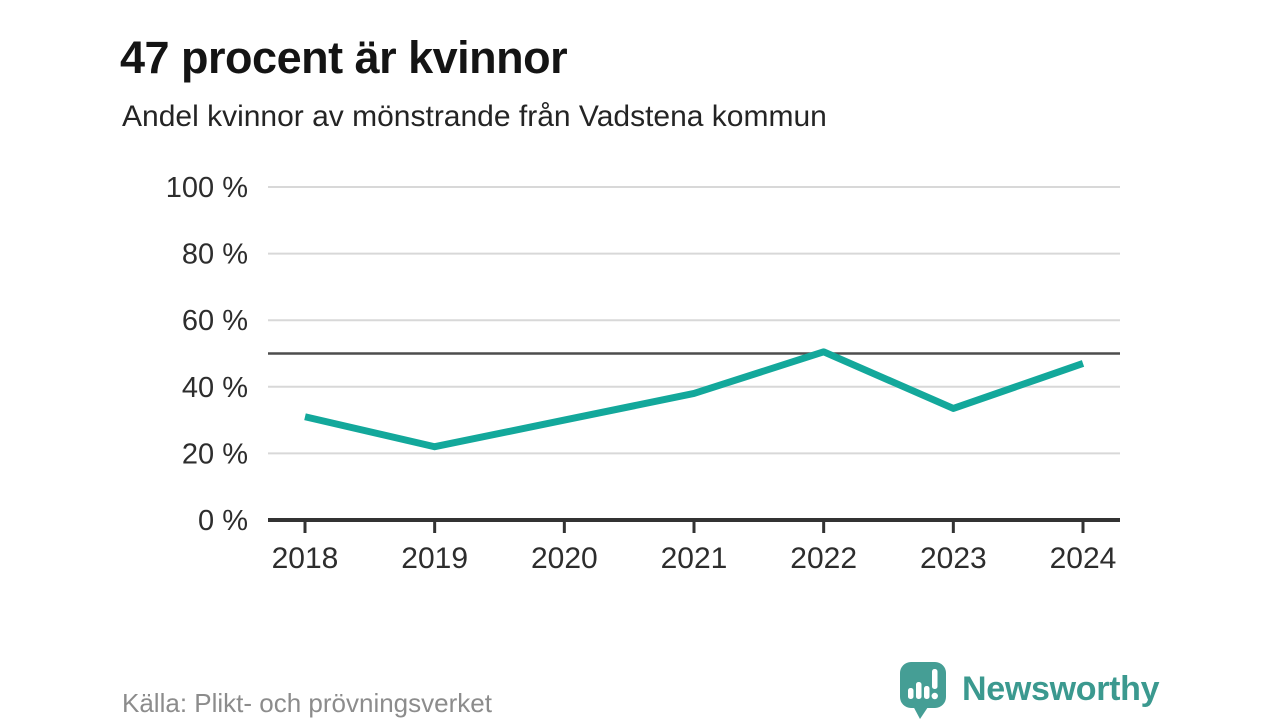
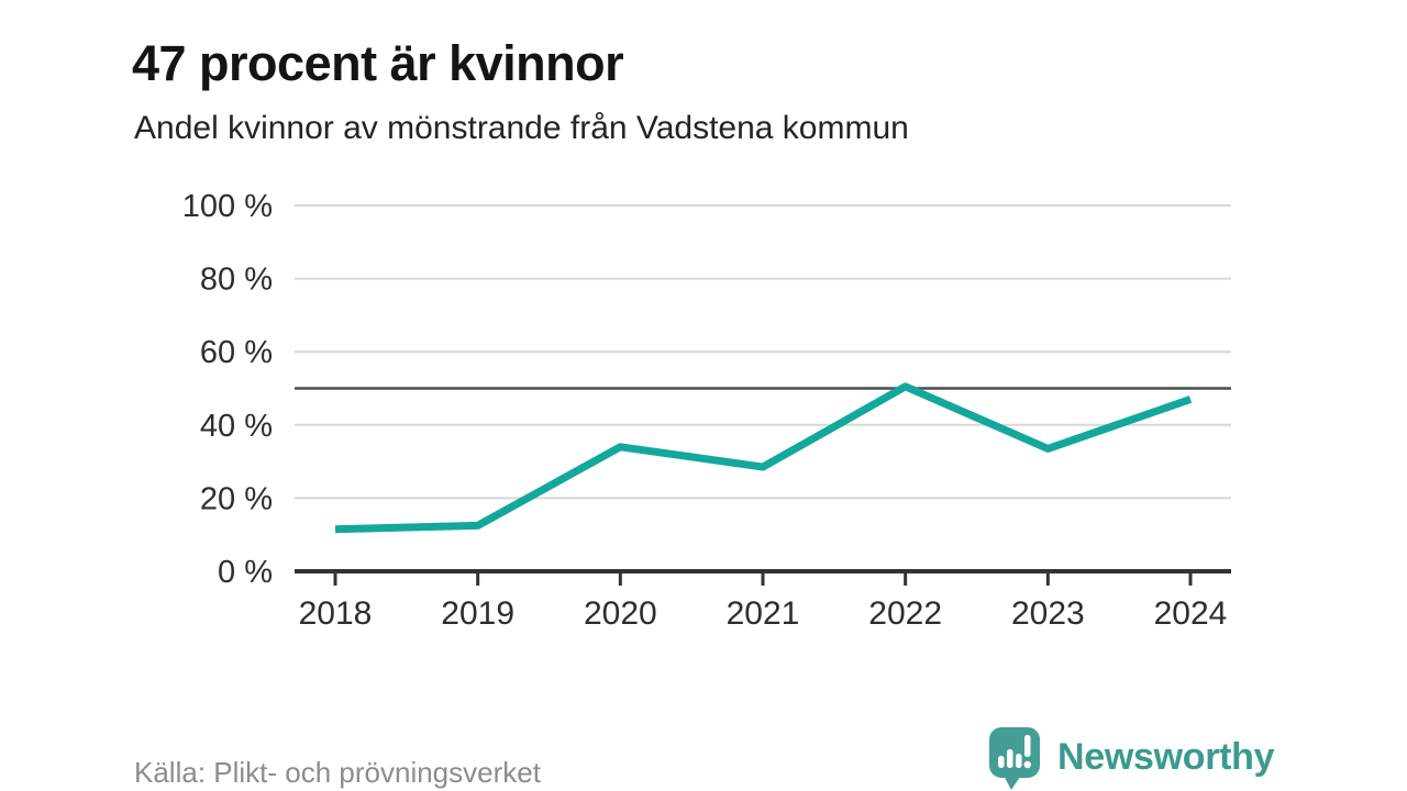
2018: 31% -> 12%
2019: 22% -> 12%
2020: 30% -> 34%
2021: 38% -> 28%
